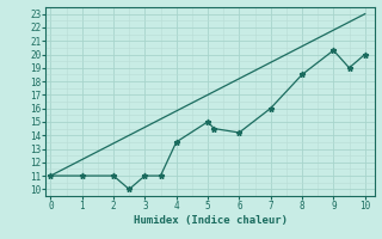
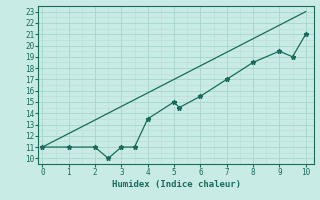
6: 14.2 -> 15.5
7: 16.0 -> 17.0
9: 20.3 -> 19.5
10: 20.0 -> 21.0
